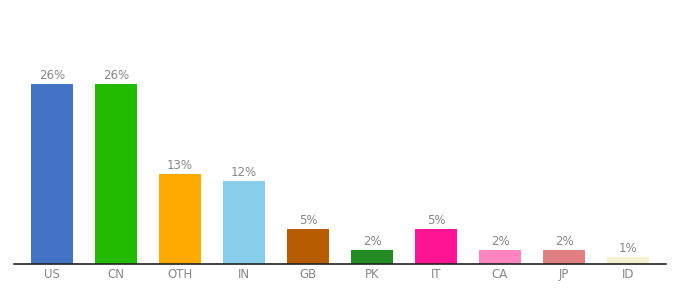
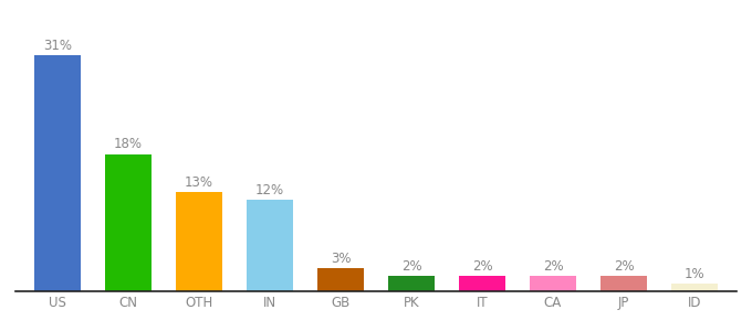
US: 26% -> 31%
CN: 26% -> 18%
GB: 5% -> 3%
IT: 5% -> 2%
